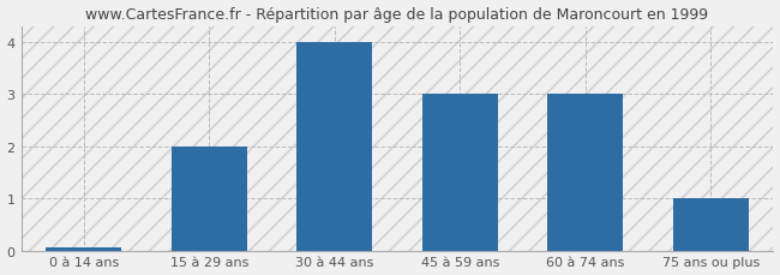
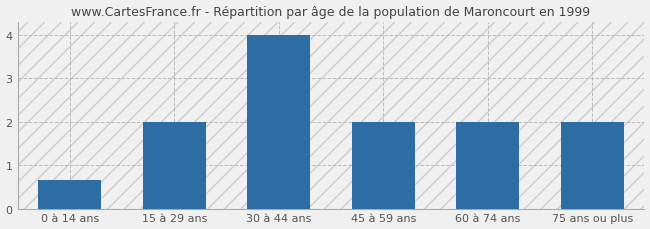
0 à 14 ans: 0.05 -> 0.65
45 à 59 ans: 3.00 -> 2.00
60 à 74 ans: 3.00 -> 2.00
75 ans ou plus: 1.00 -> 2.00
